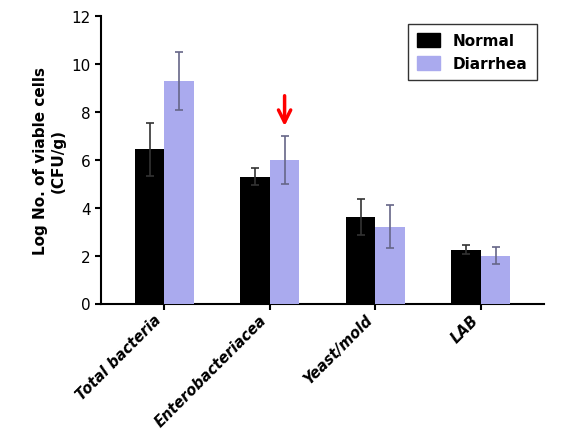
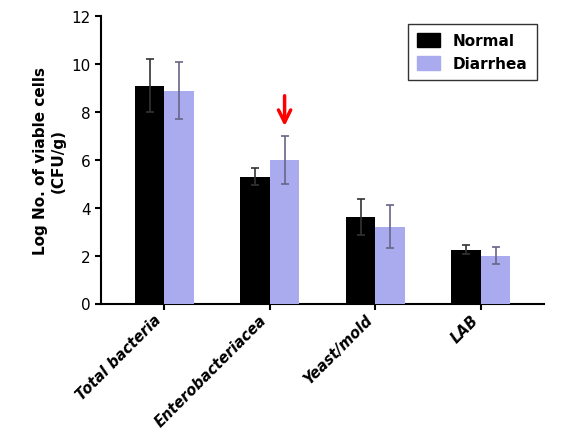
Normal/Total bacteria: 6.45 -> 9.10
Diarrhea/Total bacteria: 9.3 -> 8.9
